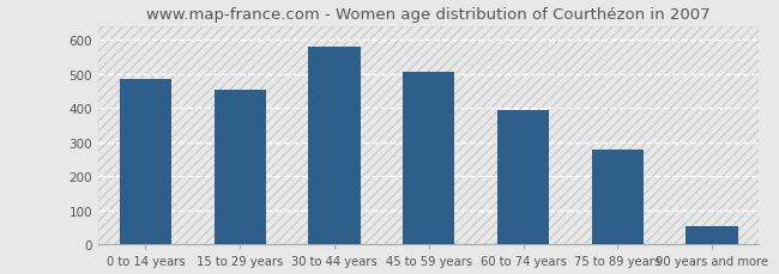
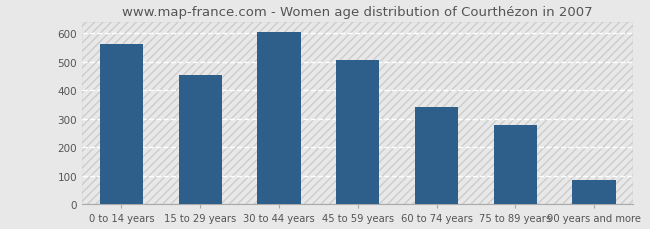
0 to 14 years: 484 -> 560
30 to 44 years: 578 -> 605
60 to 74 years: 392 -> 340
90 years and more: 55 -> 85
